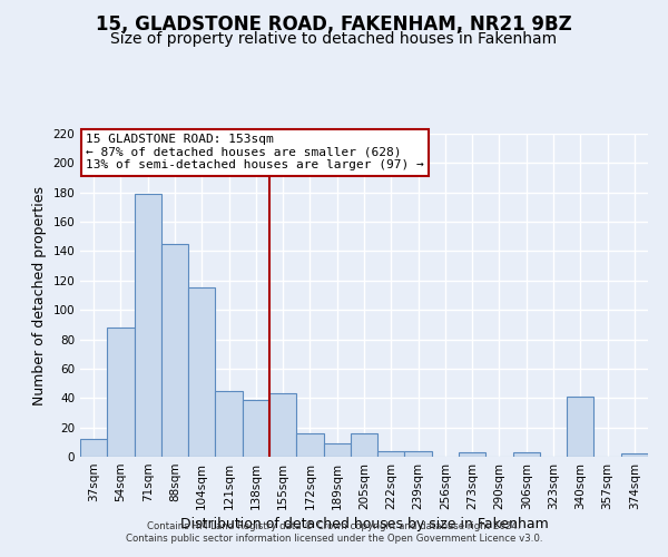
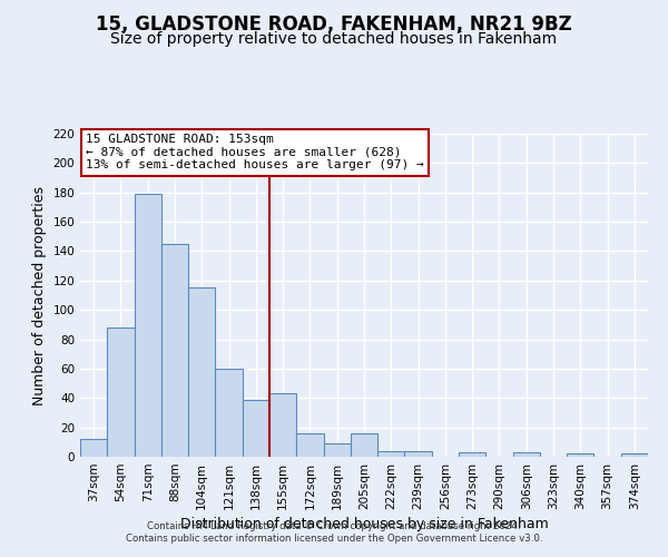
121sqm: 45 -> 60
340sqm: 41 -> 2
